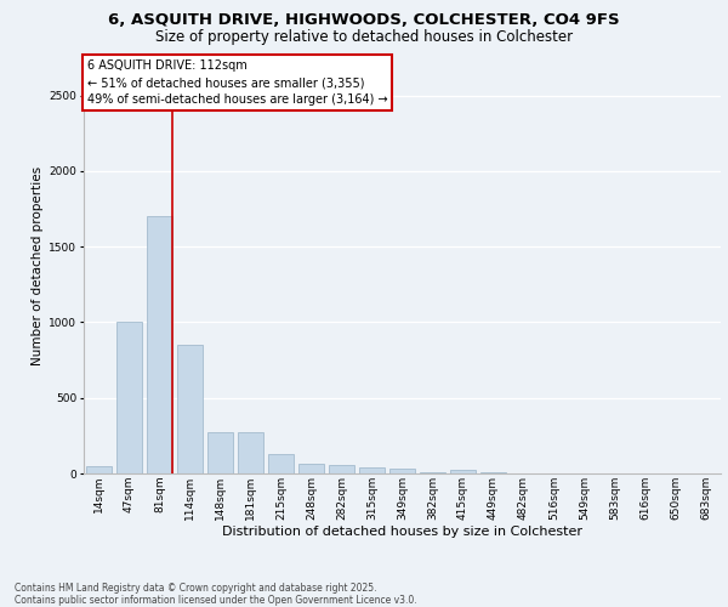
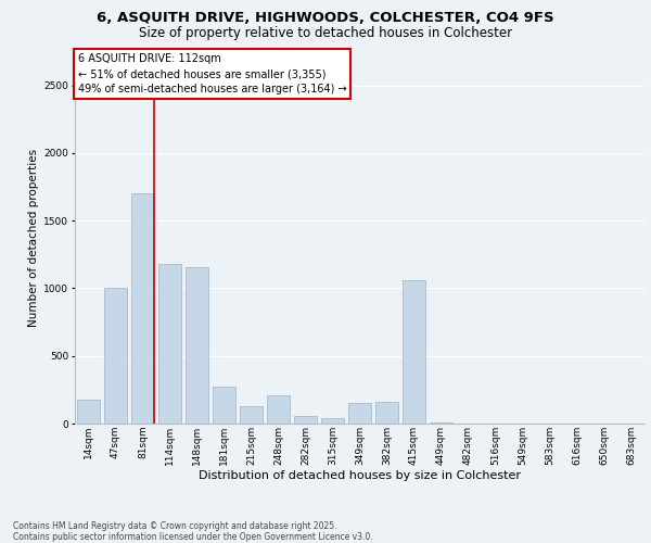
14sqm: 50 -> 180
114sqm: 850 -> 1180
148sqm: 270 -> 1160
248sqm: 60 -> 210
349sqm: 30 -> 150
382sqm: 0 -> 160
415sqm: 30 -> 1060
